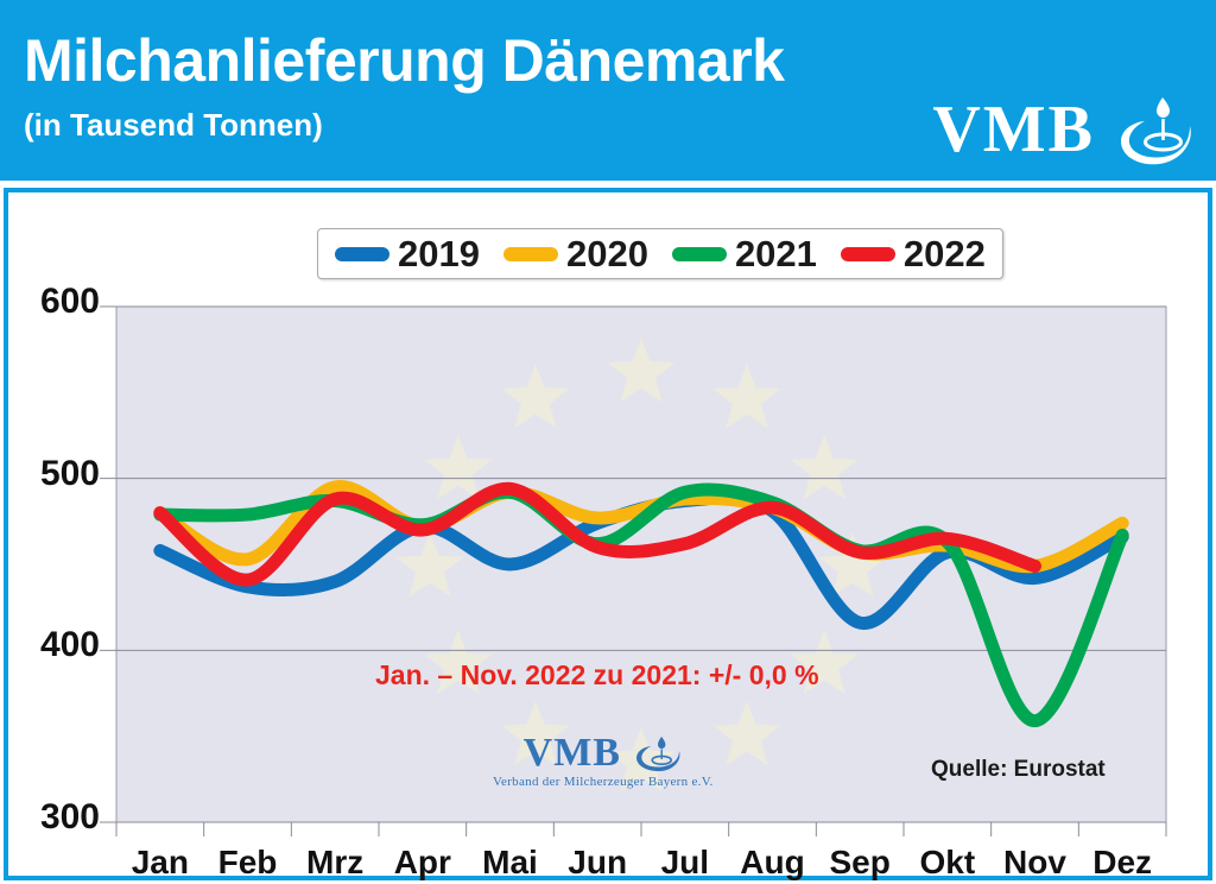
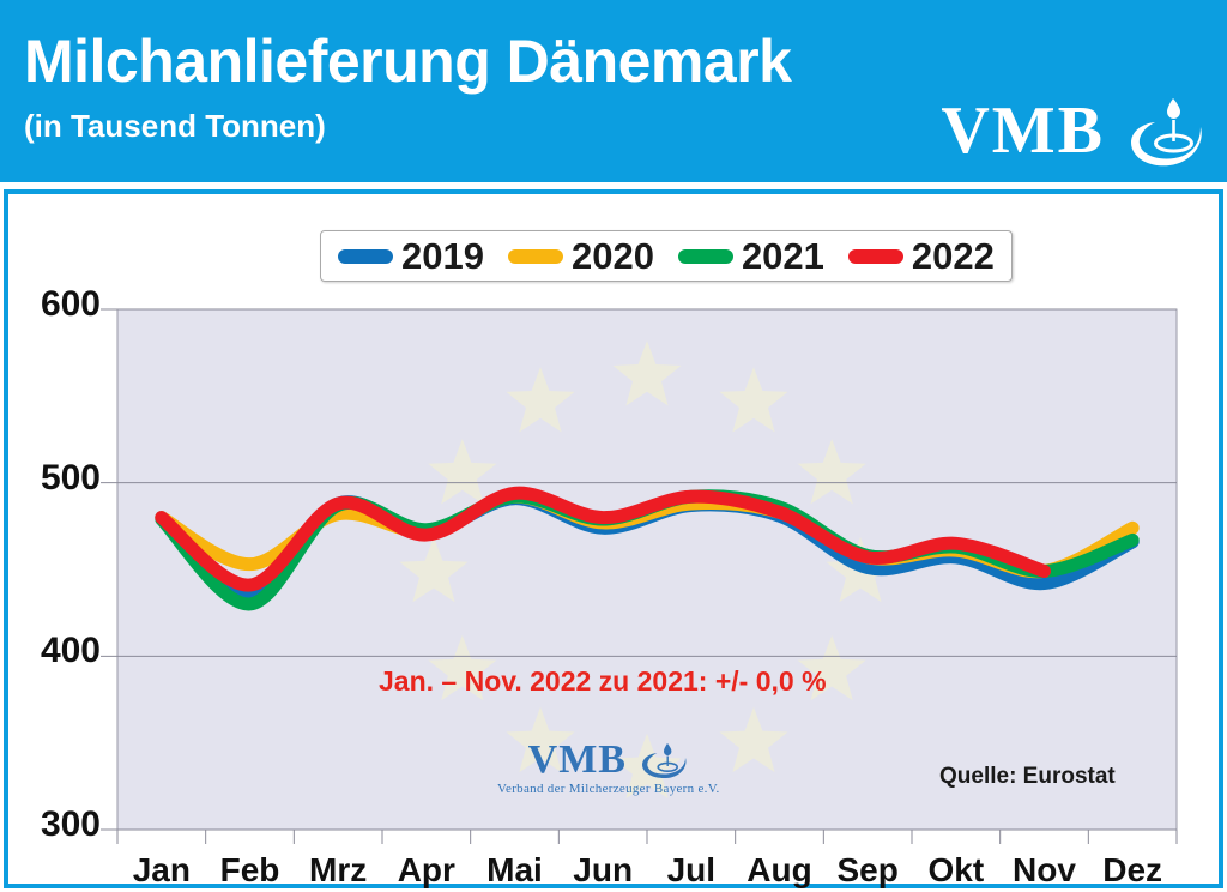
2019/Jan: 458 -> 480
2021/Feb: 479 -> 430
2019/Mrz: 440 -> 488
2020/Mrz: 495 -> 482
2019/Mai: 450 -> 491
2021/Jun: 462 -> 479
2022/Jun: 460 -> 480
2022/Jul: 462 -> 492
2019/Sep: 416 -> 451
2021/Nov: 359 -> 449
